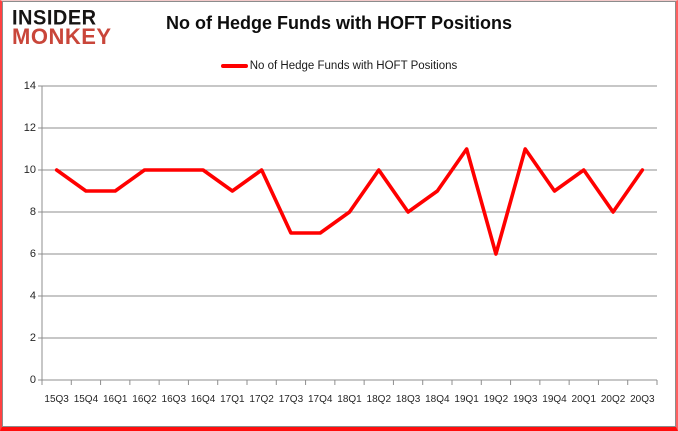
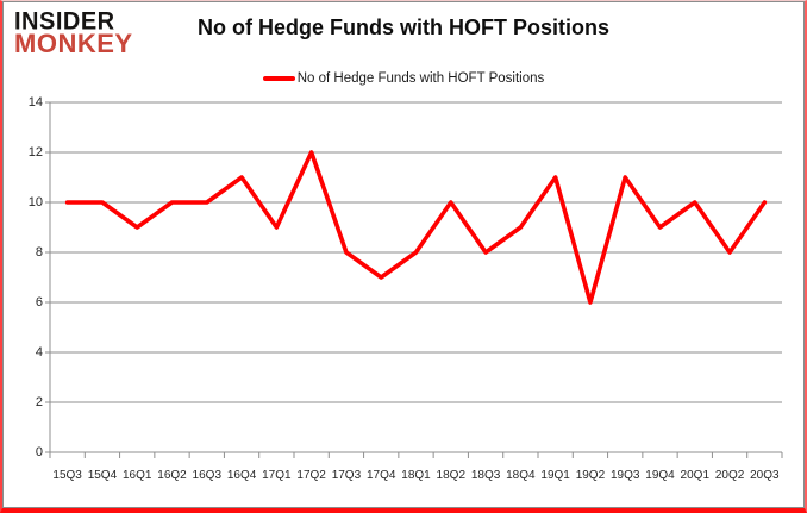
15Q4: 9 -> 10
16Q4: 10 -> 11
17Q2: 10 -> 12
17Q3: 7 -> 8
